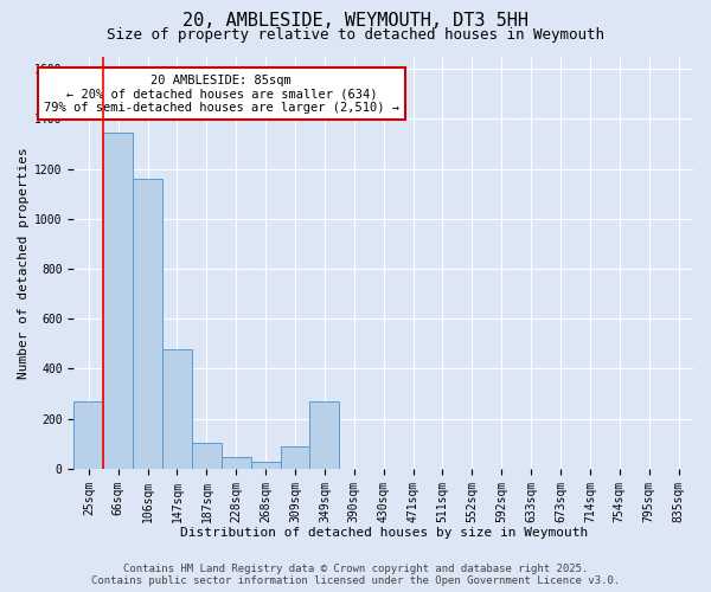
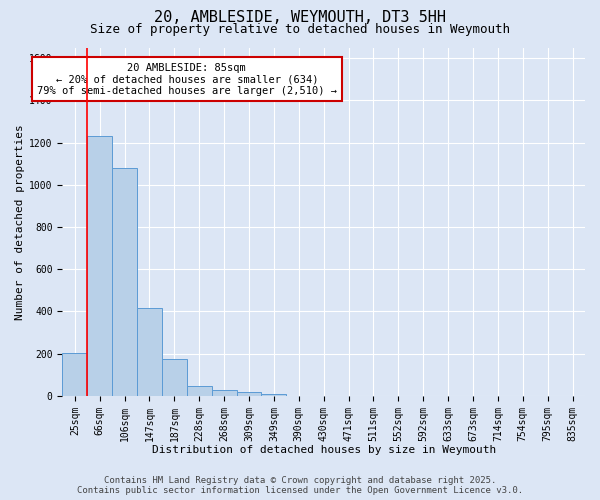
25sqm: 270 -> 205
66sqm: 1345 -> 1230
106sqm: 1160 -> 1080
147sqm: 480 -> 415
187sqm: 105 -> 175
309sqm: 90 -> 18
349sqm: 270 -> 10
